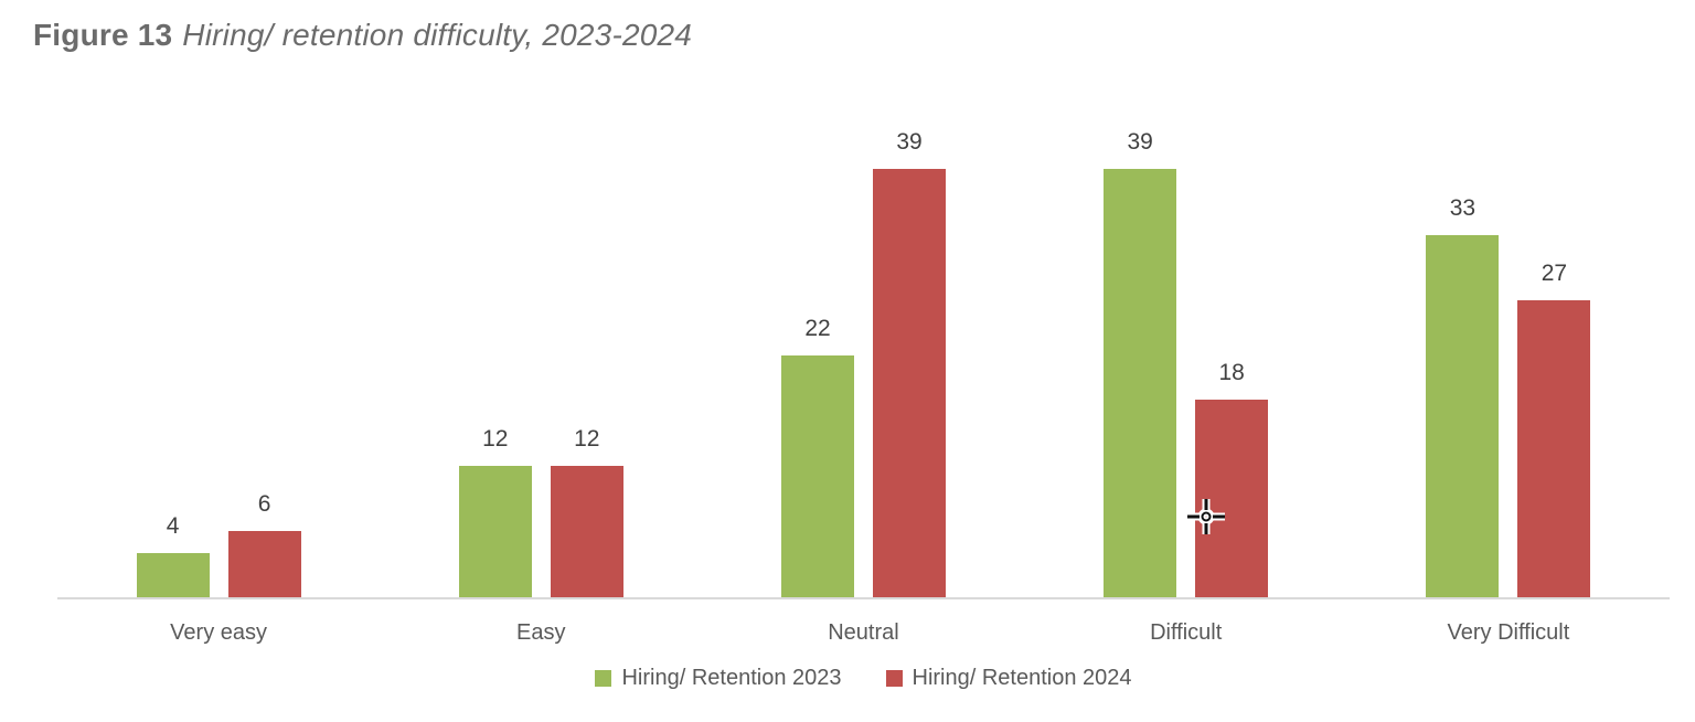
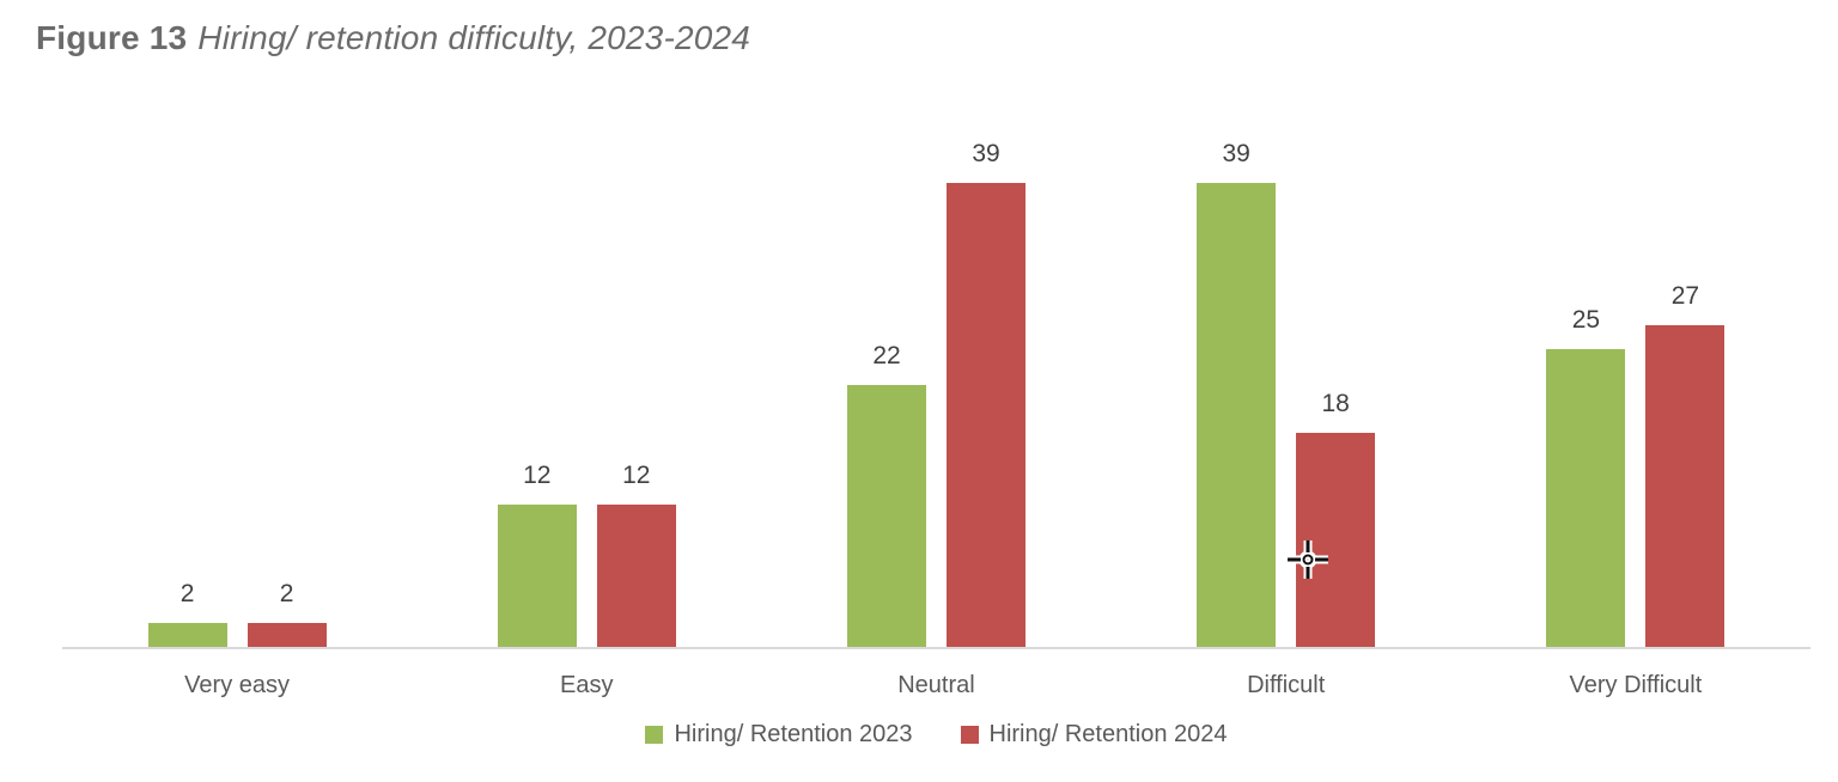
Hiring/ Retention 2023/Very easy: 4 -> 2
Hiring/ Retention 2024/Very easy: 6 -> 2
Hiring/ Retention 2023/Very Difficult: 33 -> 25
